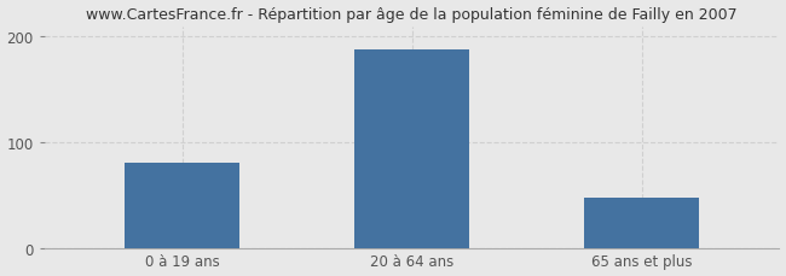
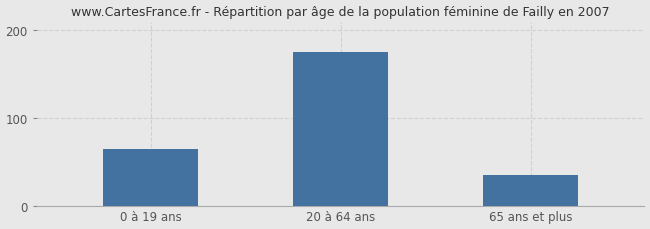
0 à 19 ans: 80 -> 65
20 à 64 ans: 188 -> 175
65 ans et plus: 48 -> 35
